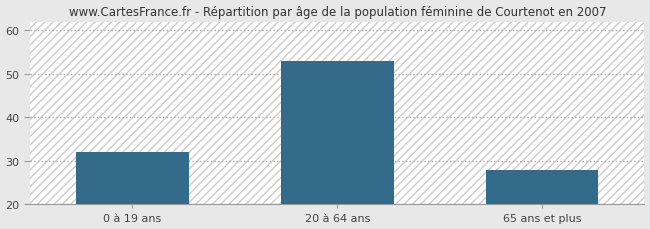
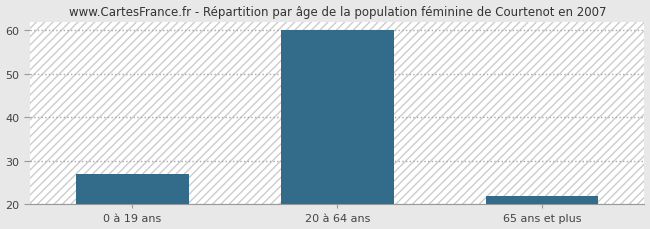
0 à 19 ans: 32 -> 27
20 à 64 ans: 53 -> 60
65 ans et plus: 28 -> 22
